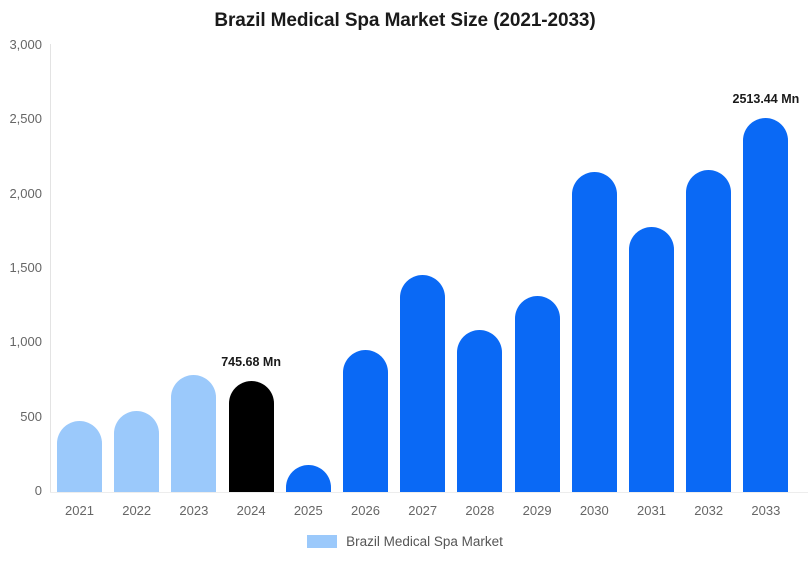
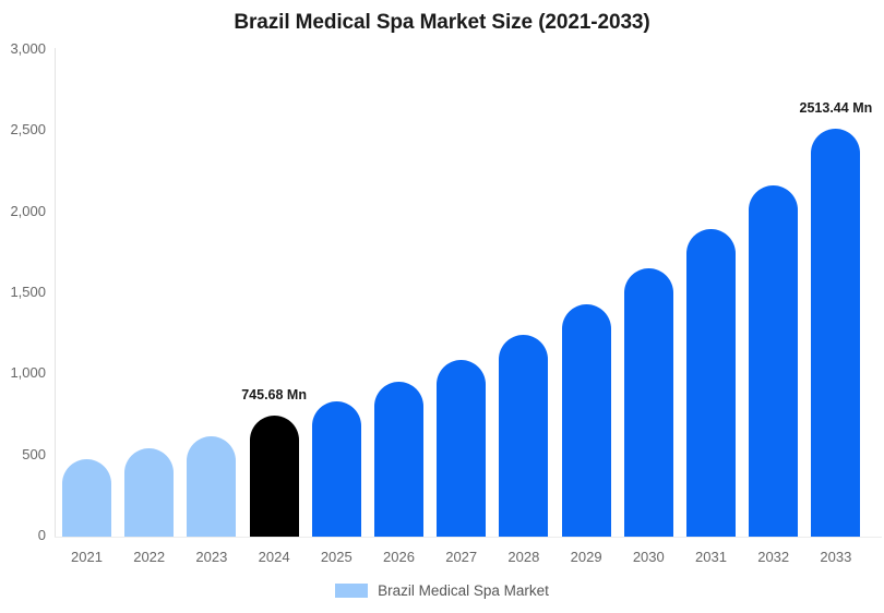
2023: 790 -> 620
2025: 180 -> 830
2027: 1460 -> 1090
2028: 1090 -> 1240
2029: 1320 -> 1430
2030: 2150 -> 1650
2031: 1780 -> 1900
